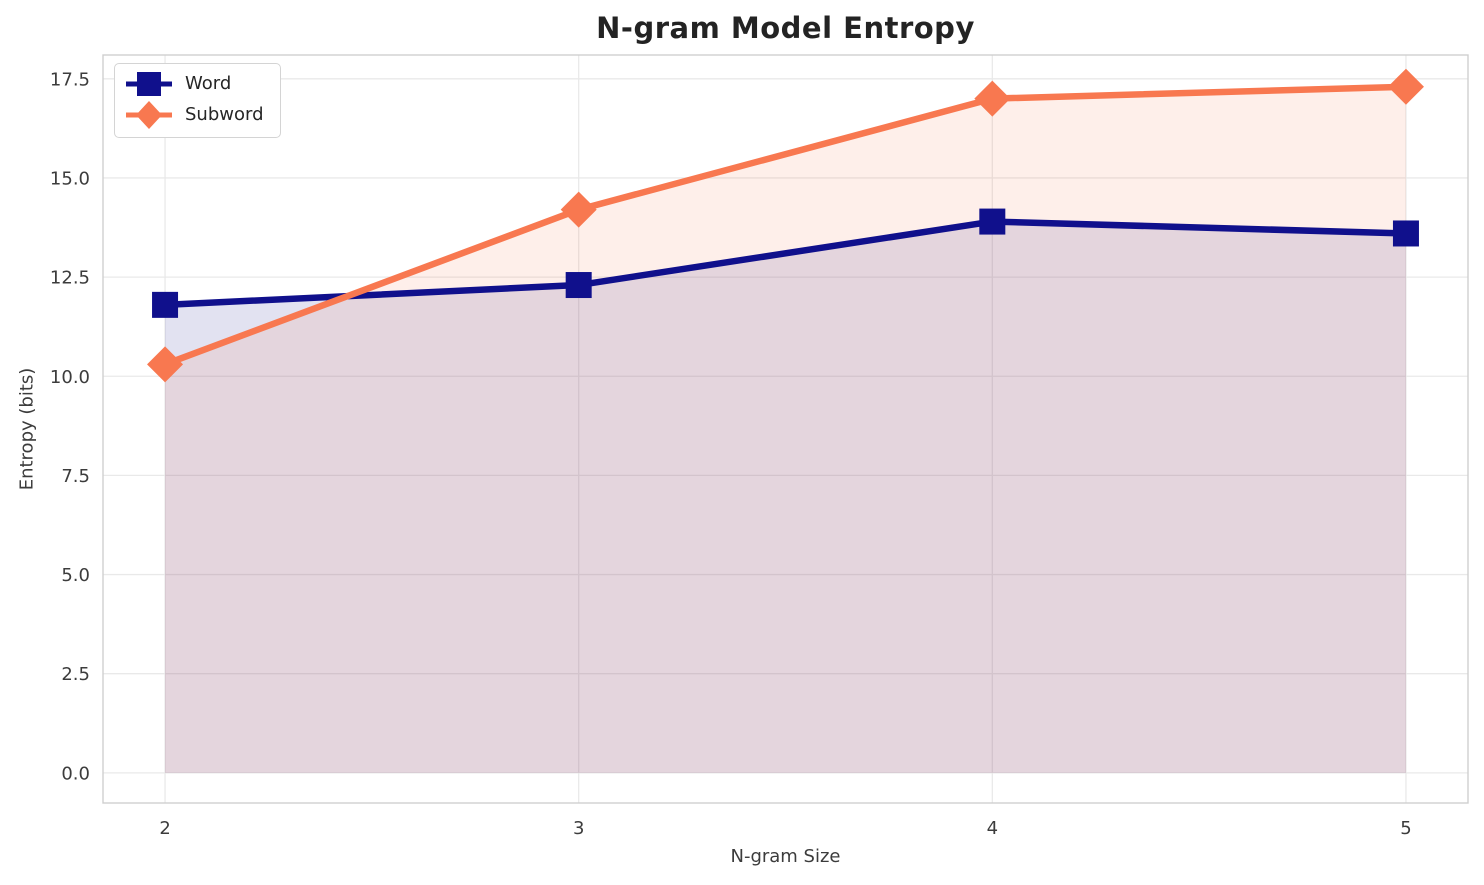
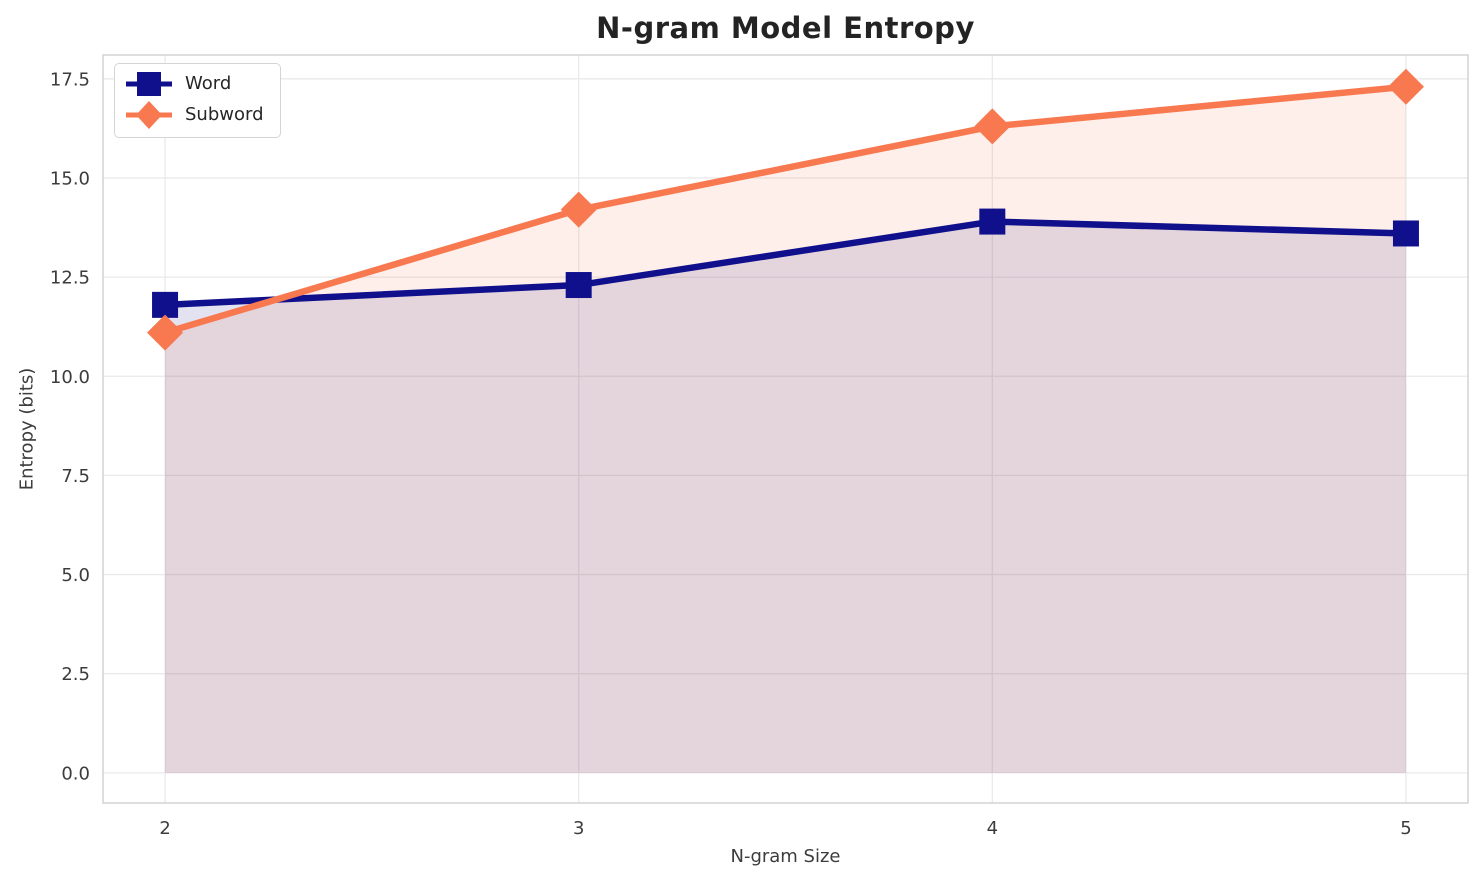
Subword/2: 10.3 -> 11.1
Subword/4: 17.0 -> 16.3
